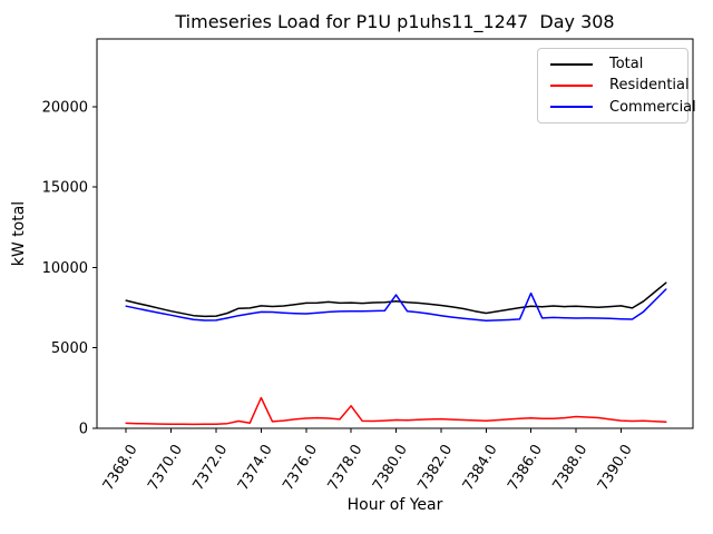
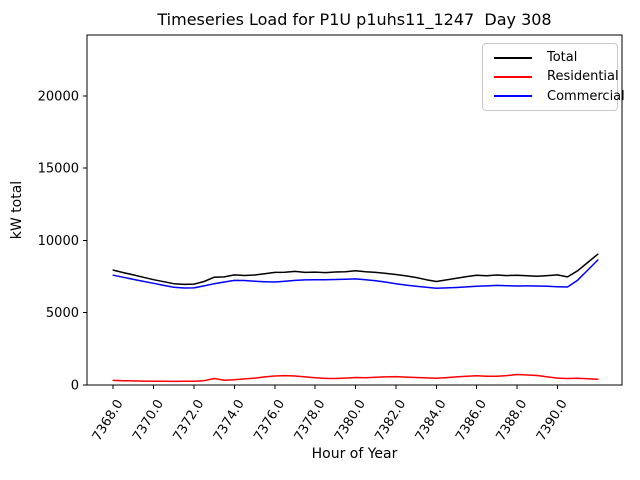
Residential/7374.0: 1900 -> 400
Residential/7378.0: 1400 -> 500
Commercial/7380.0: 8300 -> 7300
Commercial/7386.0: 8400 -> 6800
